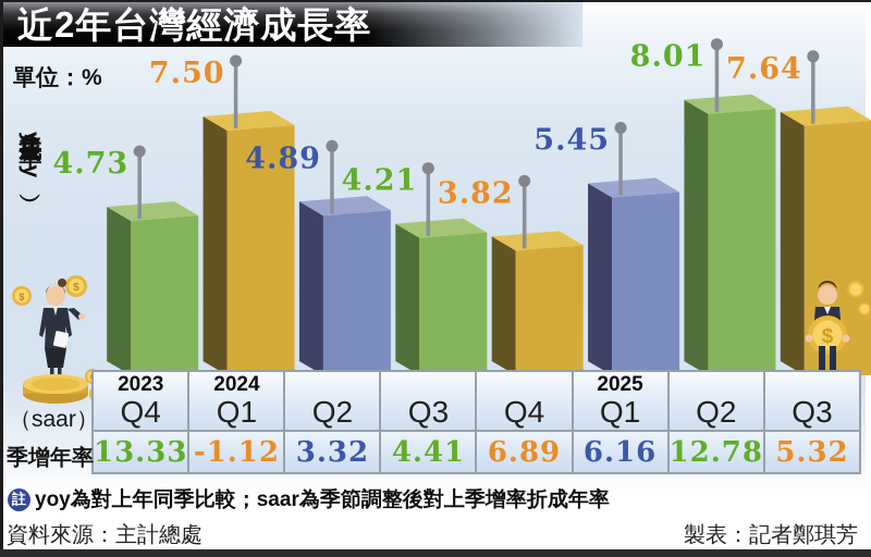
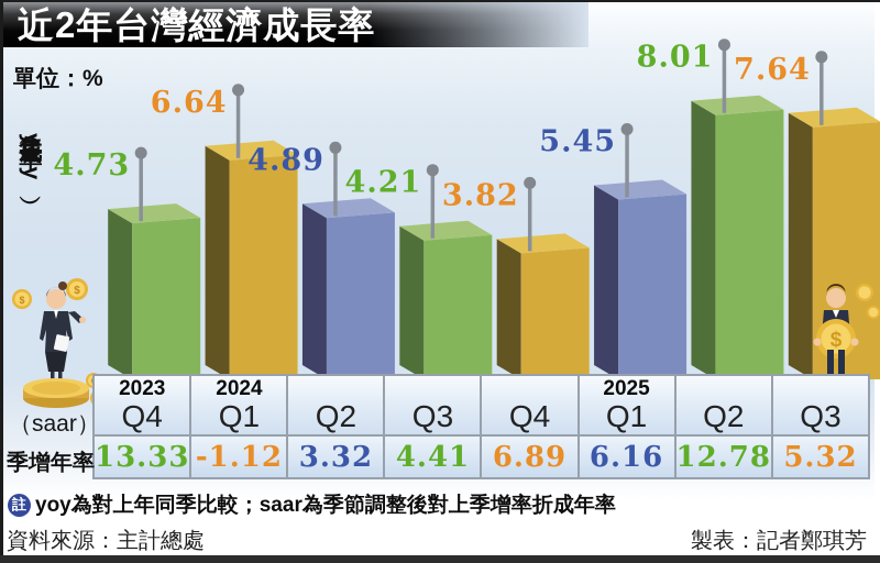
年成長率（yoy）/2024 Q1: 7.50 -> 6.64
